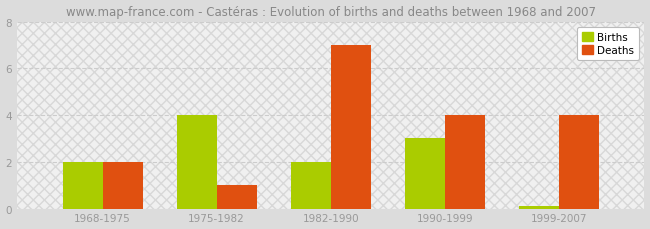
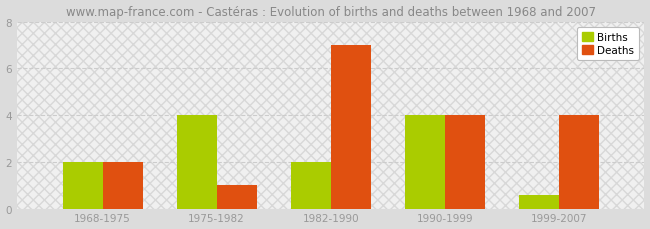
Births/1990-1999: 3.0 -> 4.0
Births/1999-2007: 0.1 -> 0.6
